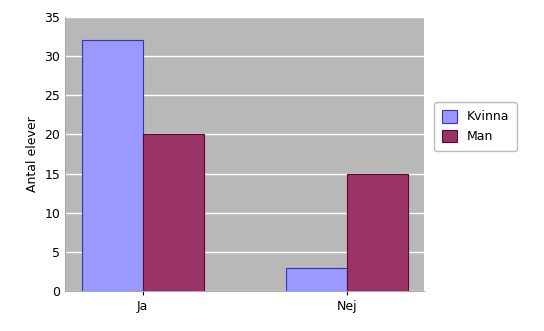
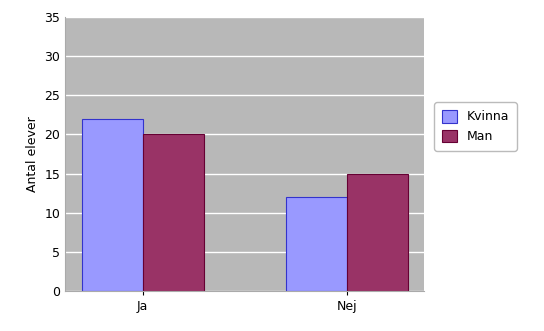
Kvinna/Ja: 32 -> 22
Kvinna/Nej: 3 -> 12
